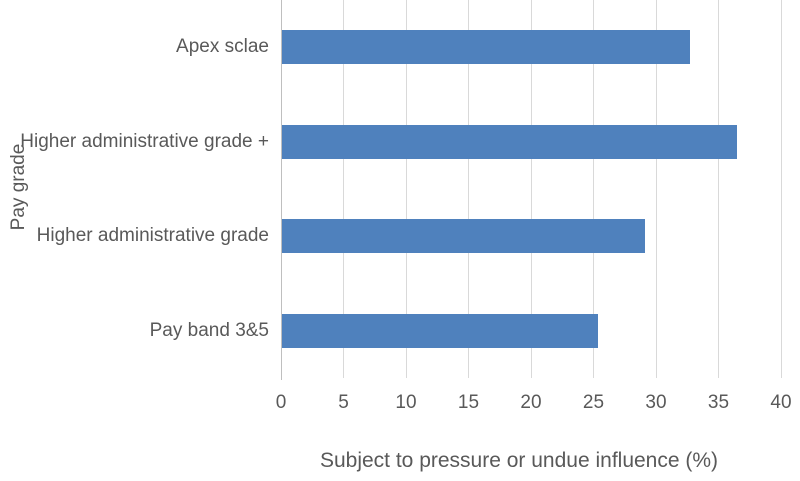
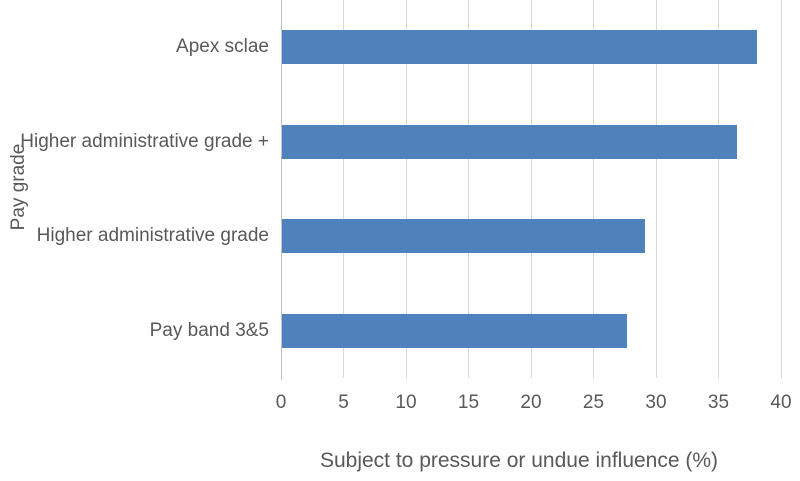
Apex sclae: 32.6 -> 38.0
Pay band 3&5: 25.3 -> 27.6
